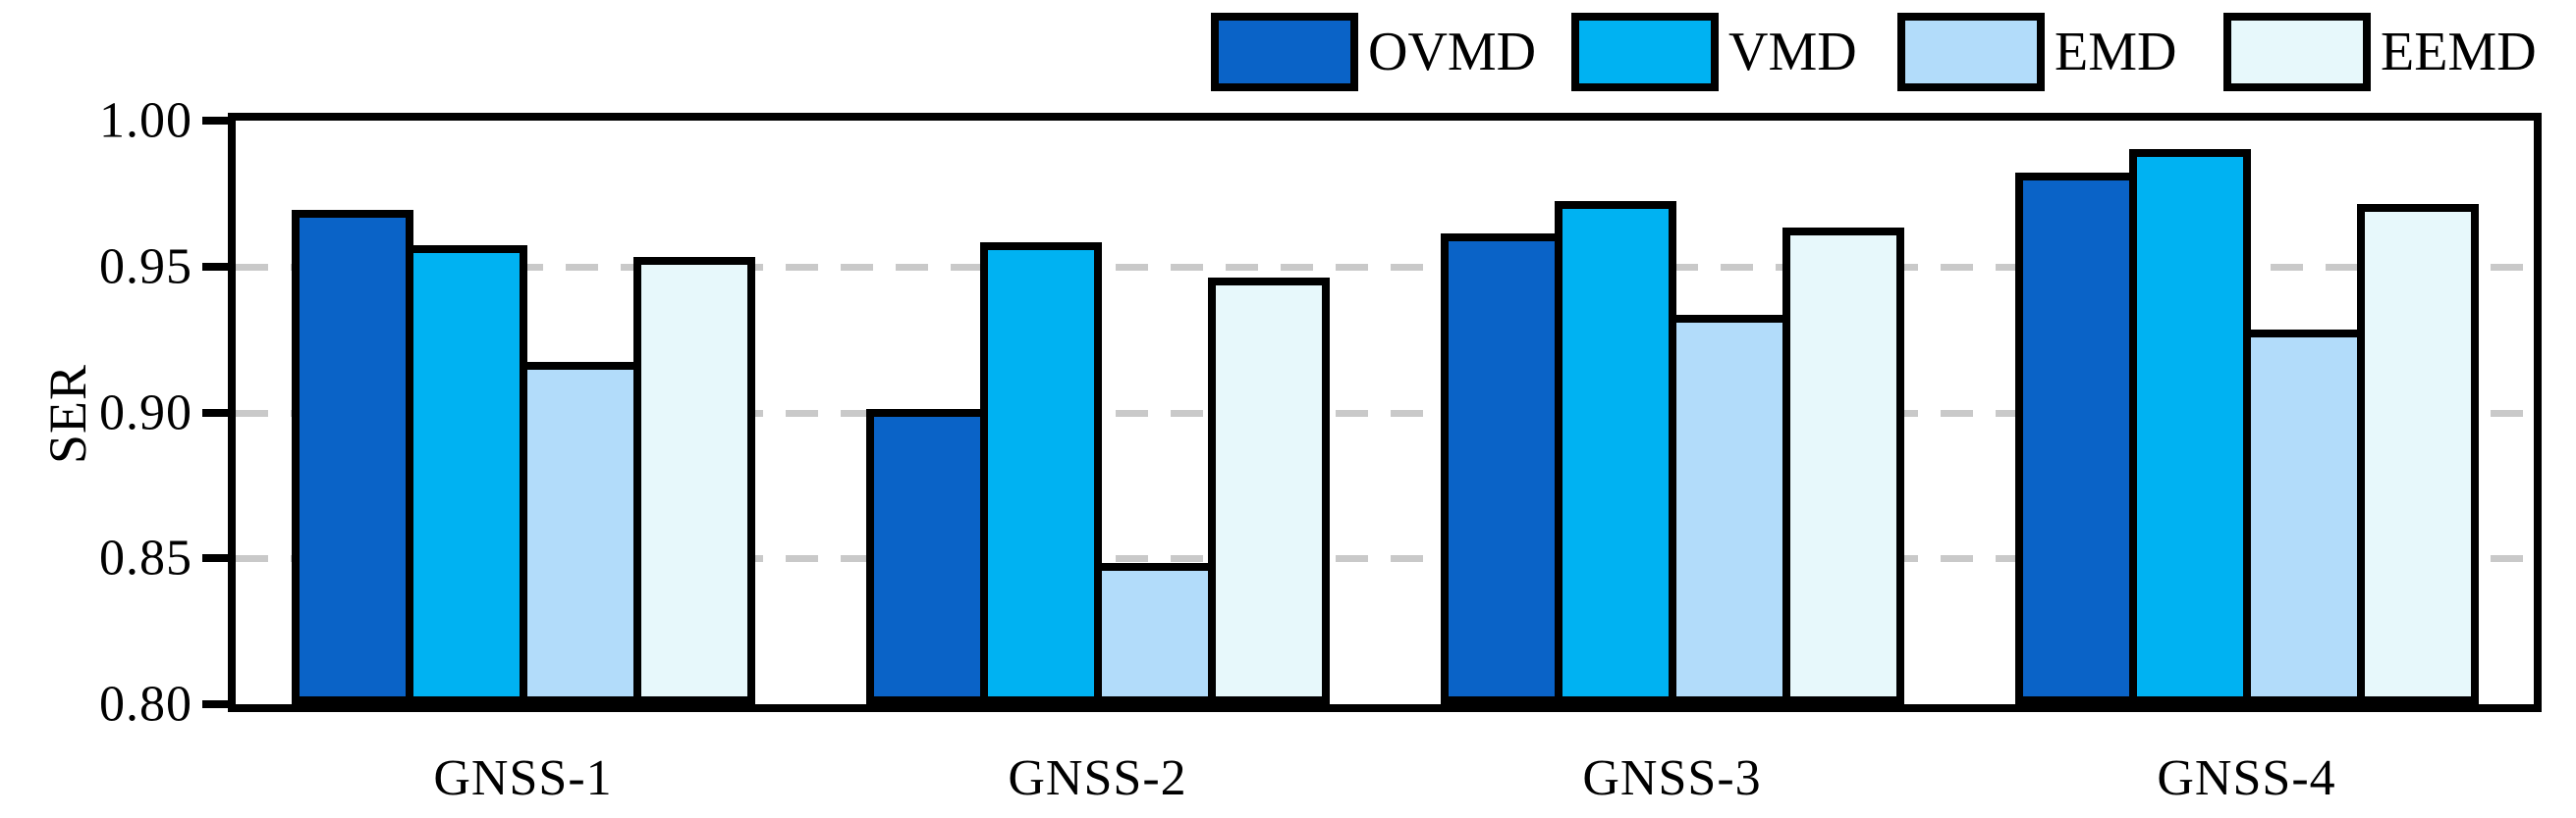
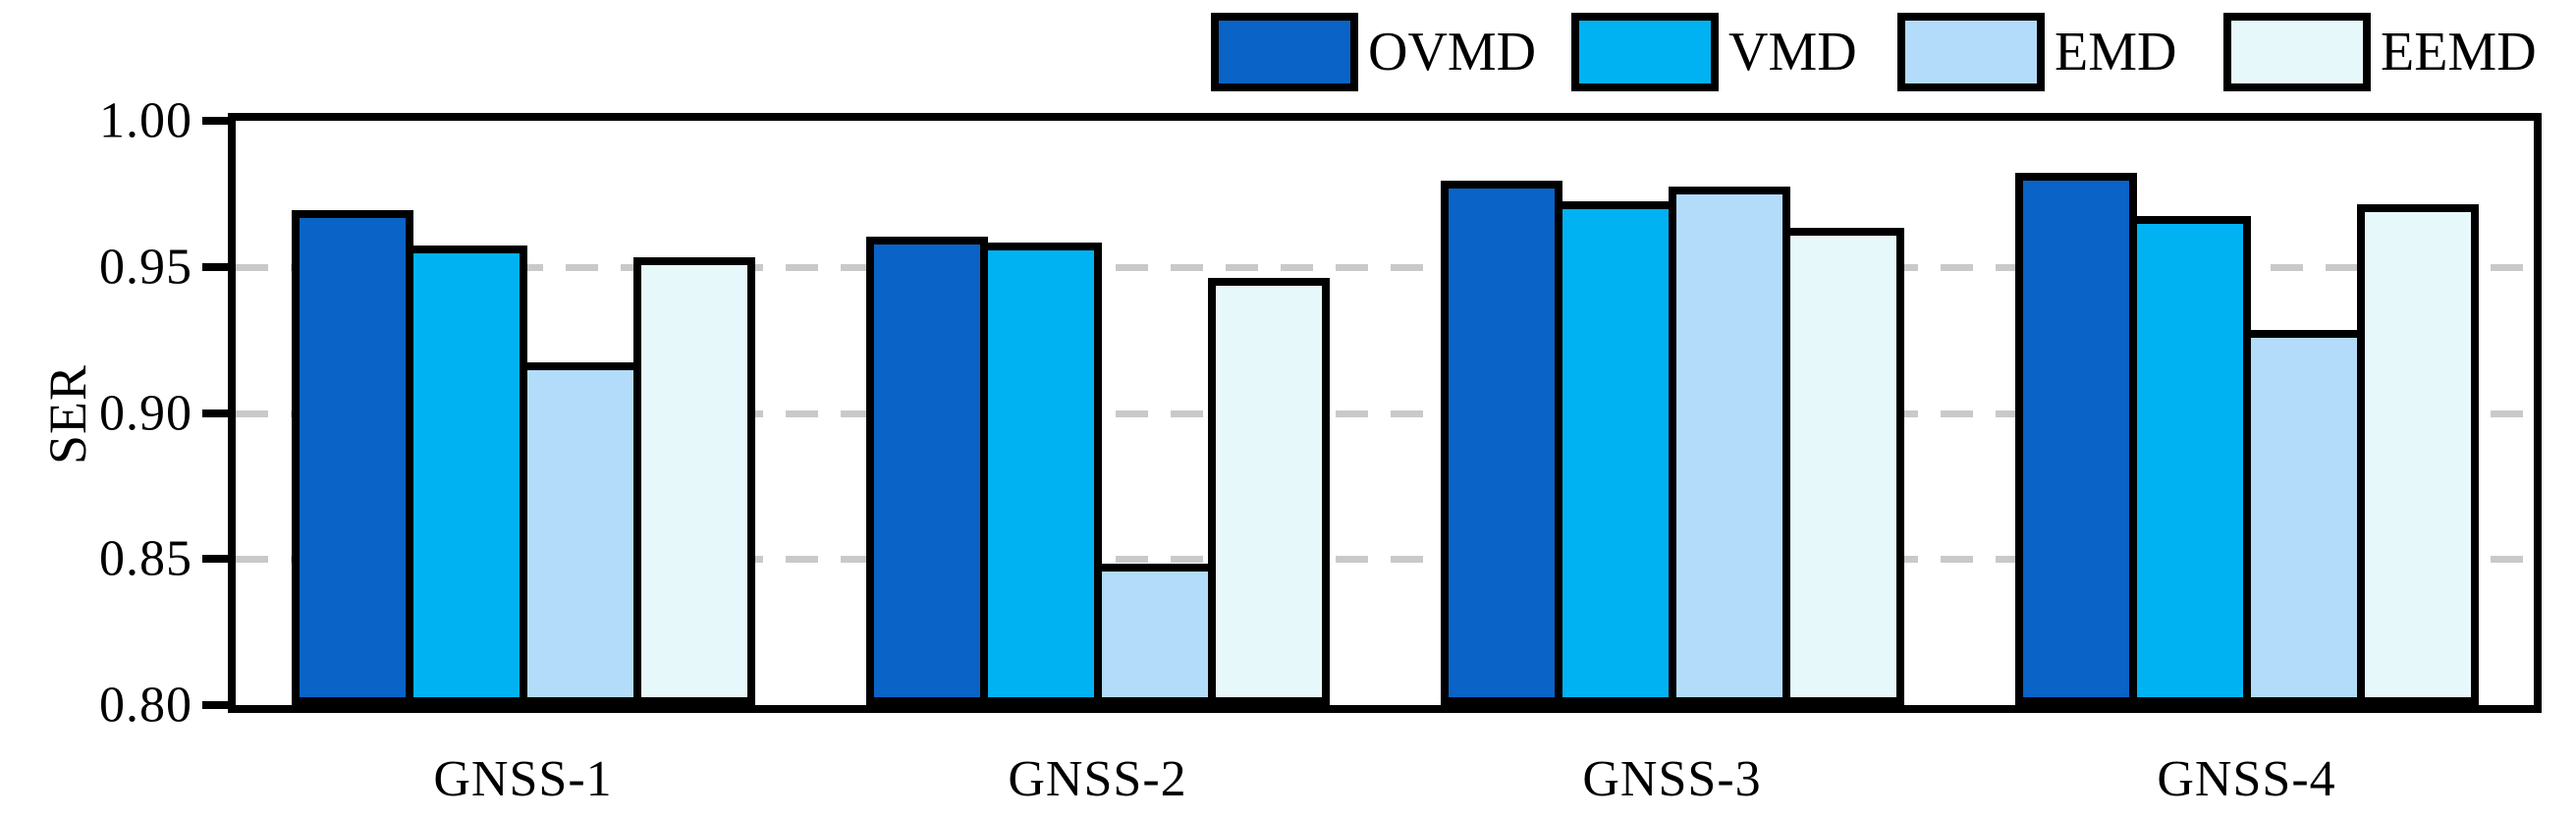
OVMD/GNSS-2: 0.900 -> 0.959
OVMD/GNSS-3: 0.960 -> 0.978
EMD/GNSS-3: 0.932 -> 0.976
VMD/GNSS-4: 0.989 -> 0.966
